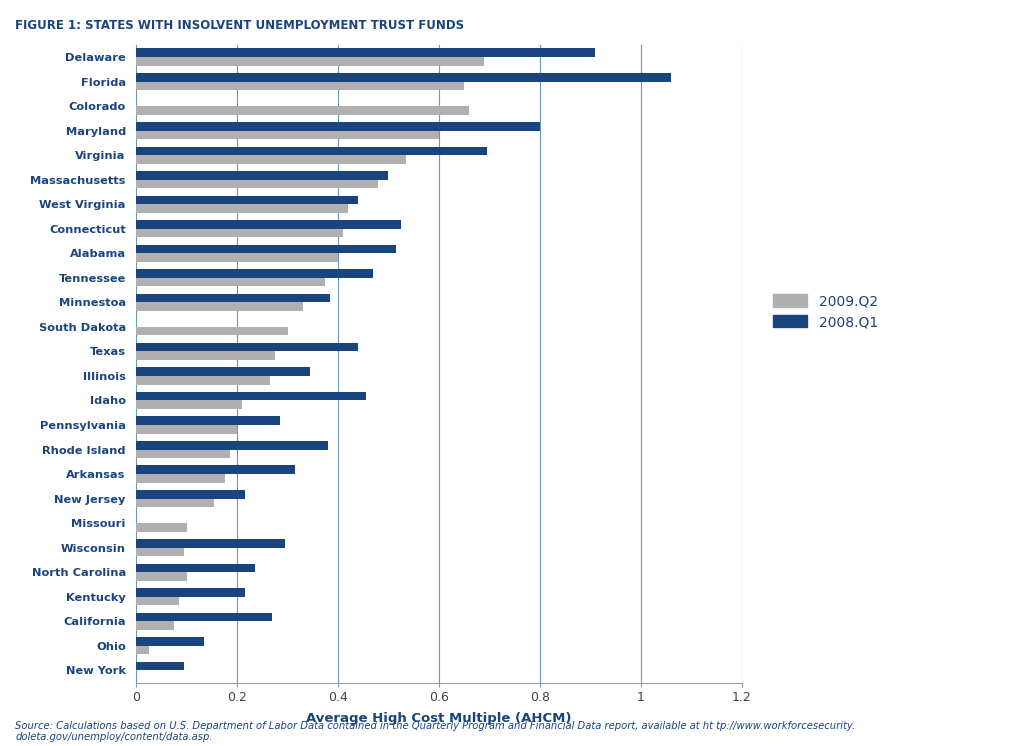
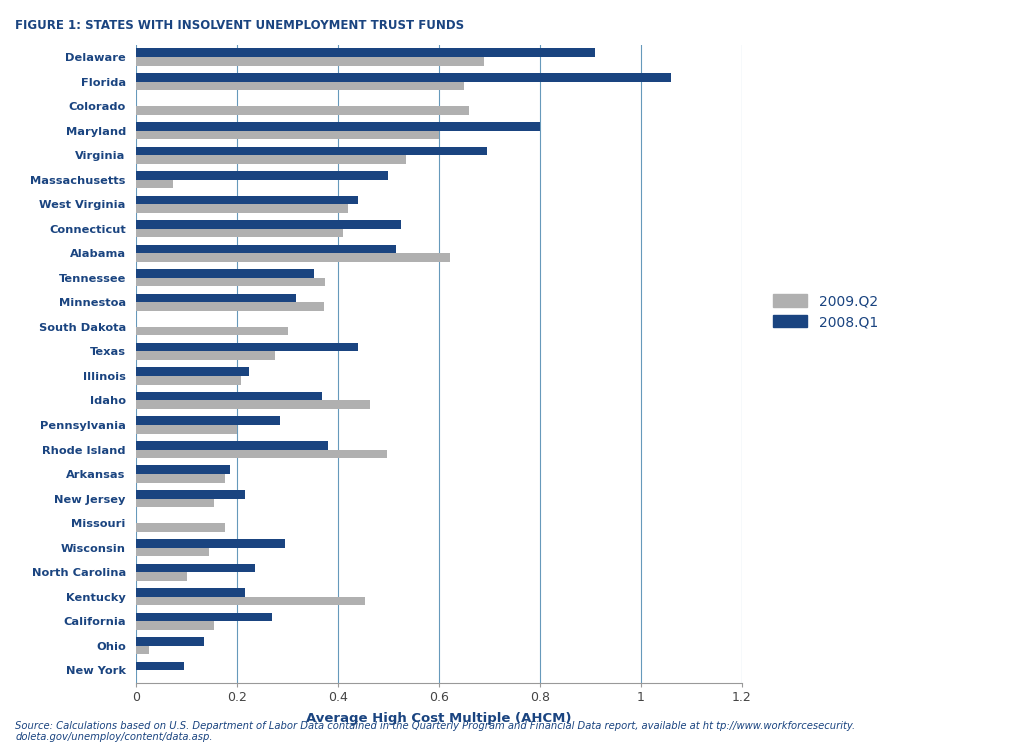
2009.Q2/Massachusetts: 0.480 -> 0.072
2009.Q2/Alabama: 0.400 -> 0.622
2008.Q1/Tennessee: 0.470 -> 0.352
2008.Q1/Minnestoa: 0.385 -> 0.316
2009.Q2/Minnestoa: 0.330 -> 0.372
2008.Q1/Illinois: 0.345 -> 0.224
2009.Q2/Illinois: 0.265 -> 0.208
2008.Q1/Idaho: 0.455 -> 0.368
2009.Q2/Idaho: 0.210 -> 0.464
2009.Q2/Rhode Island: 0.185 -> 0.498
2008.Q1/Arkansas: 0.315 -> 0.186
2009.Q2/Missouri: 0.100 -> 0.176
2009.Q2/Wisconsin: 0.095 -> 0.144
2009.Q2/Kentucky: 0.085 -> 0.454
2009.Q2/California: 0.075 -> 0.154
